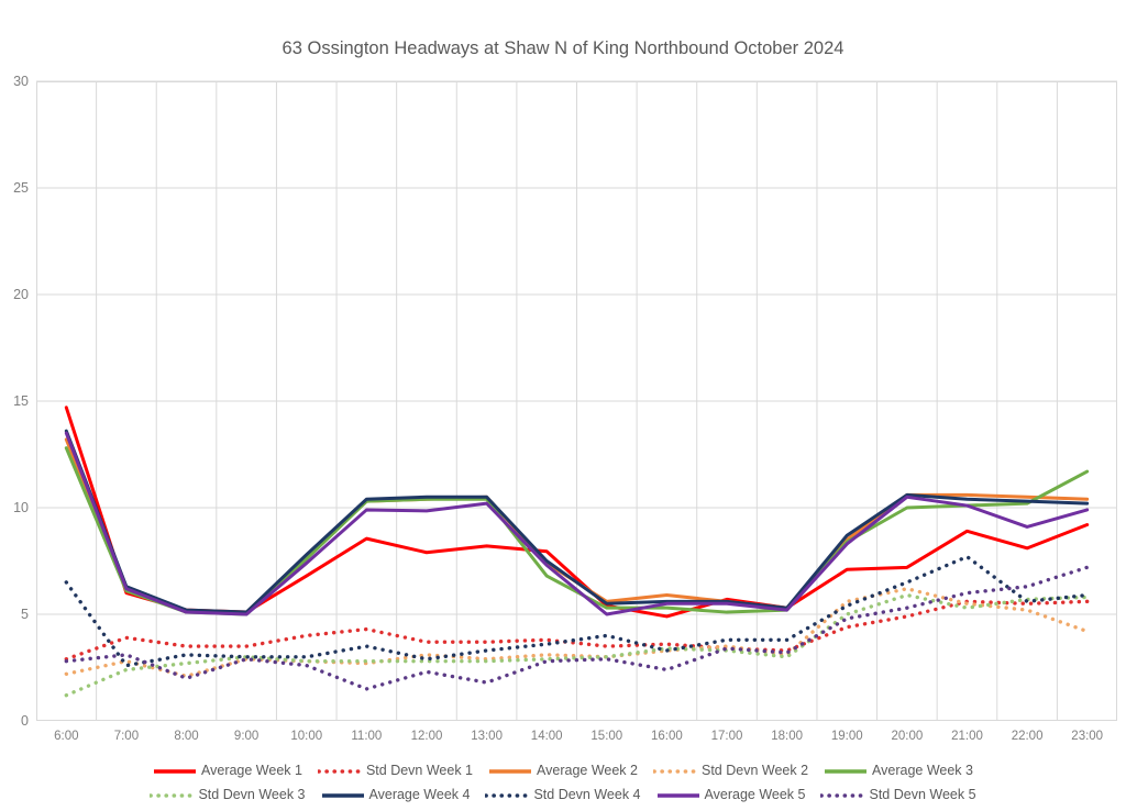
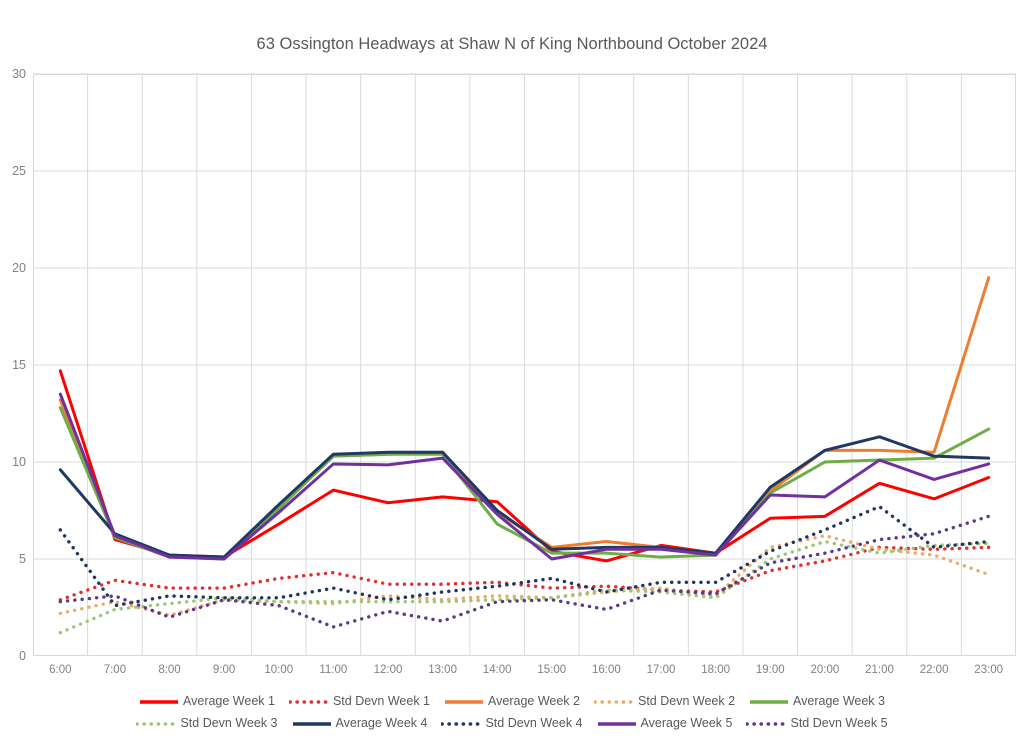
Average Week 4/6:00: 13.6 -> 9.6
Average Week 5/20:00: 10.5 -> 8.2
Average Week 4/21:00: 10.4 -> 11.3
Average Week 2/23:00: 10.4 -> 19.5
